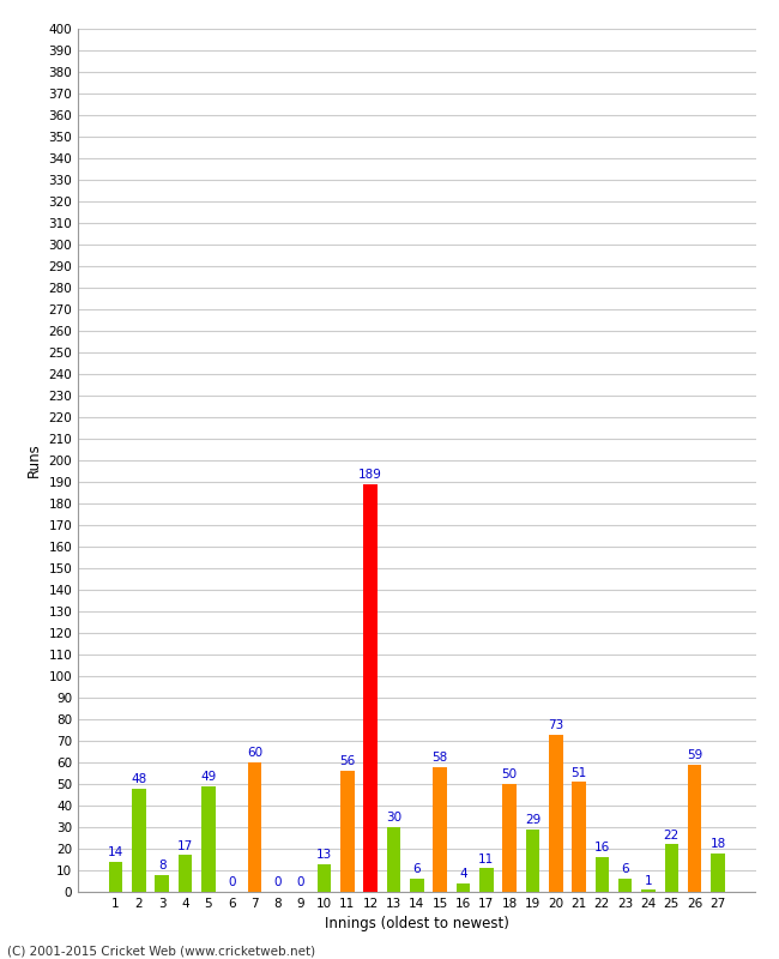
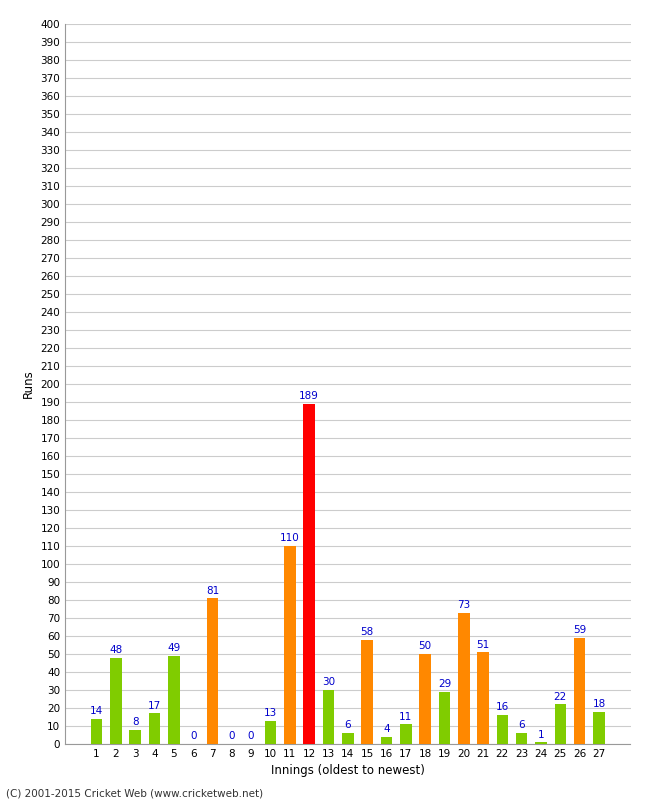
7: 60 -> 81
11: 56 -> 110
